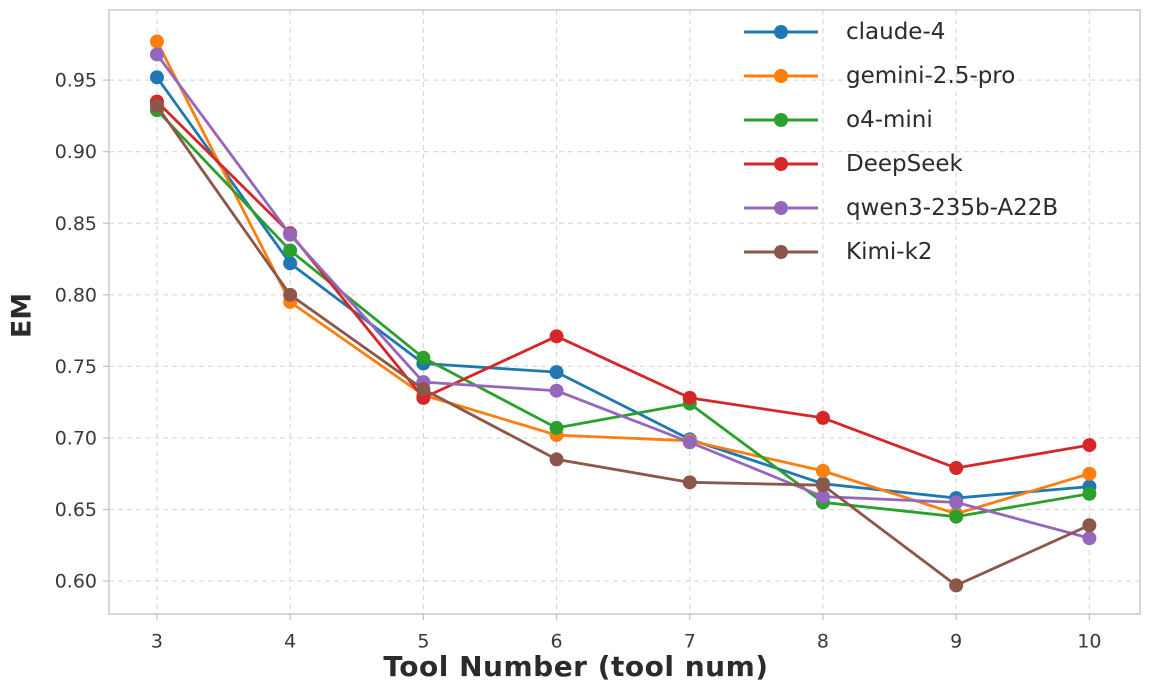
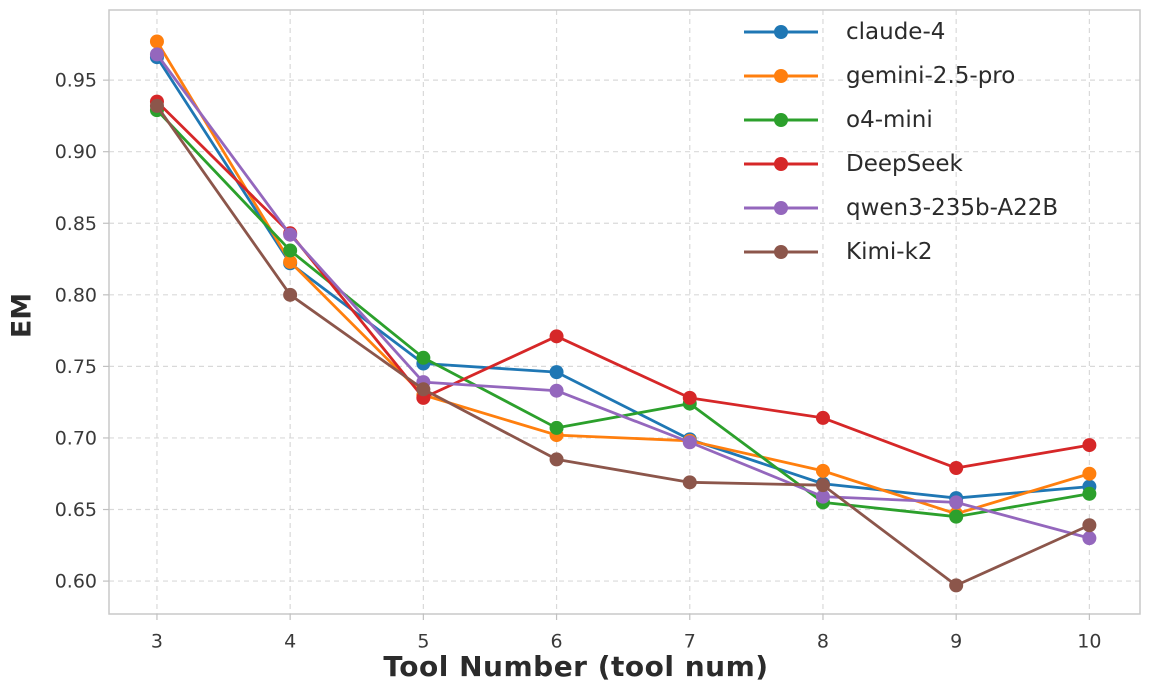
claude-4/3: 0.952 -> 0.966
gemini-2.5-pro/4: 0.795 -> 0.823
